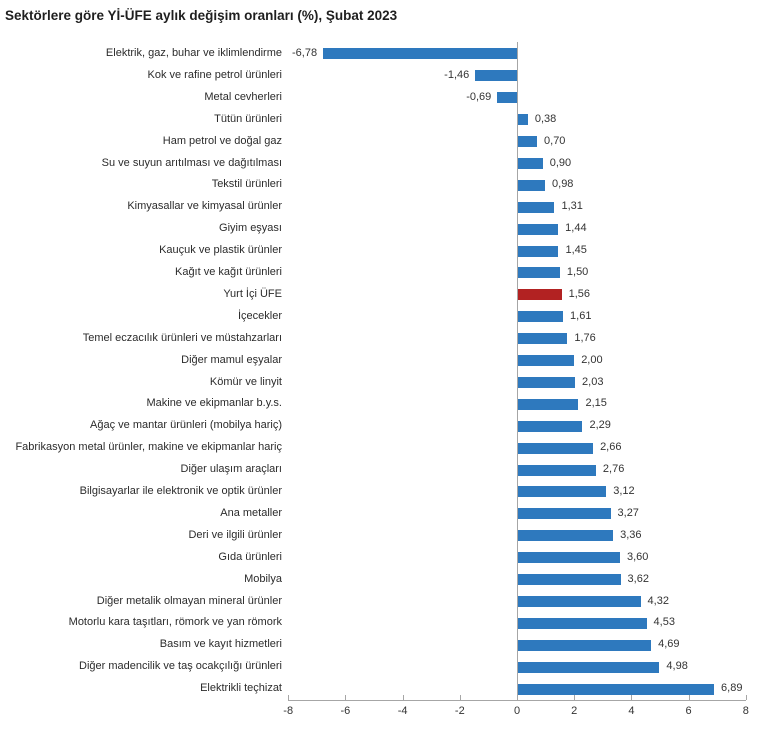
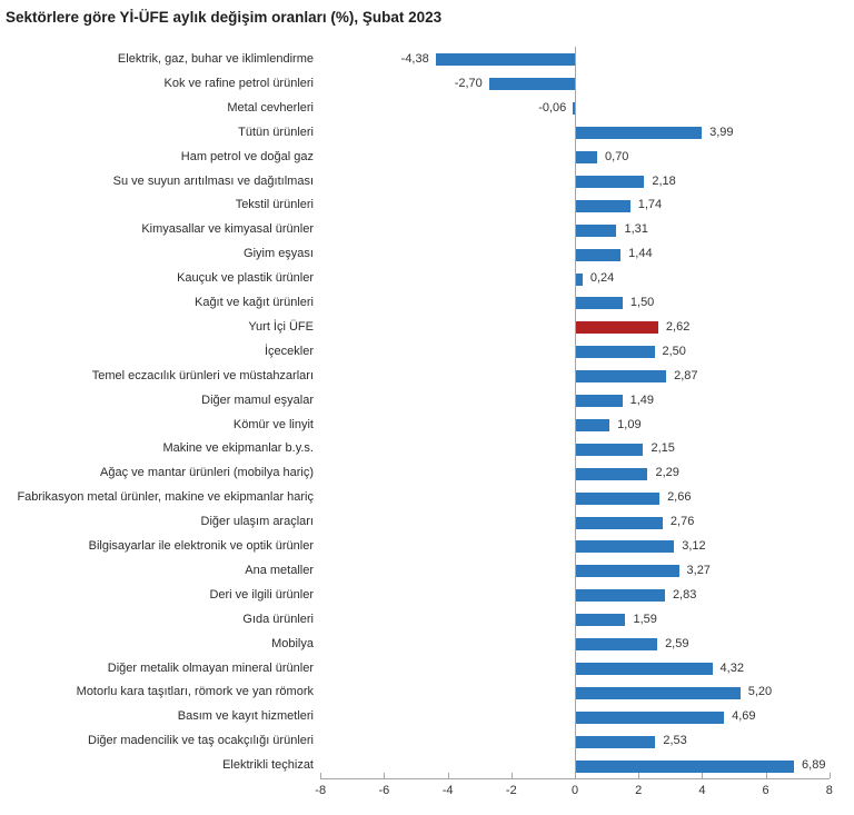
Elektrik, gaz, buhar ve iklimlendirme: -6,78 -> -4,38
Kok ve rafine petrol ürünleri: -1,46 -> -2,70
Metal cevherleri: -0,69 -> -0,06
Tütün ürünleri: 0,38 -> 3,99
Su ve suyun arıtılması ve dağıtılması: 0,90 -> 2,18
Tekstil ürünleri: 0,98 -> 1,74
Kauçuk ve plastik ürünler: 1,45 -> 0,24
Yurt İçi ÜFE: 1,56 -> 2,62
İçecekler: 1,61 -> 2,50
Temel eczacılık ürünleri ve müstahzarları: 1,76 -> 2,87
Diğer mamul eşyalar: 2,00 -> 1,49
Kömür ve linyit: 2,03 -> 1,09
Deri ve ilgili ürünler: 3,36 -> 2,83
Gıda ürünleri: 3,60 -> 1,59
Mobilya: 3,62 -> 2,59
Motorlu kara taşıtları, römork ve yan römork: 4,53 -> 5,20
Diğer madencilik ve taş ocakçılığı ürünleri: 4,98 -> 2,53
